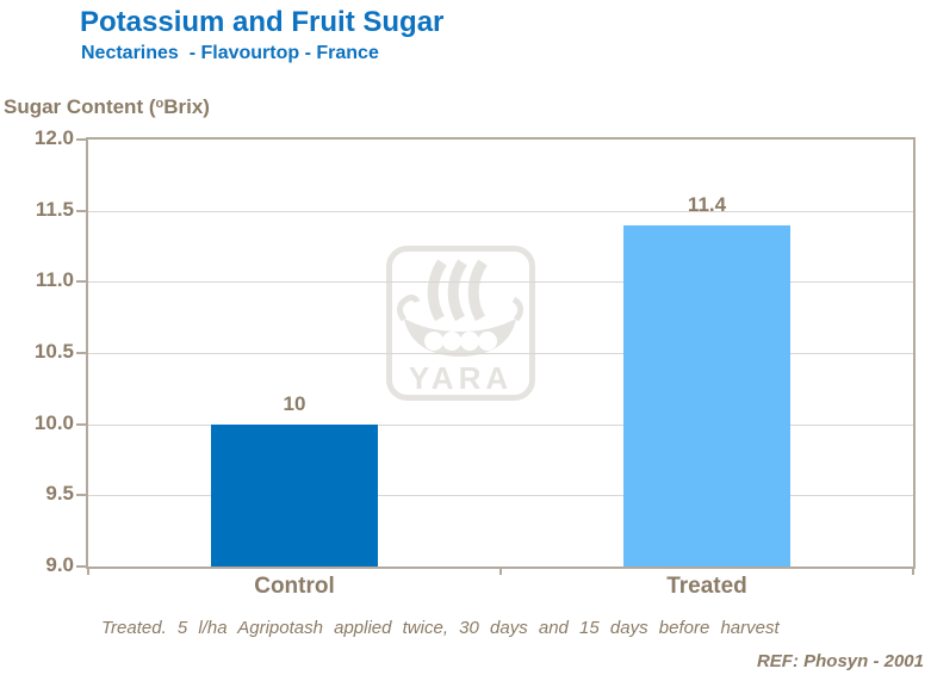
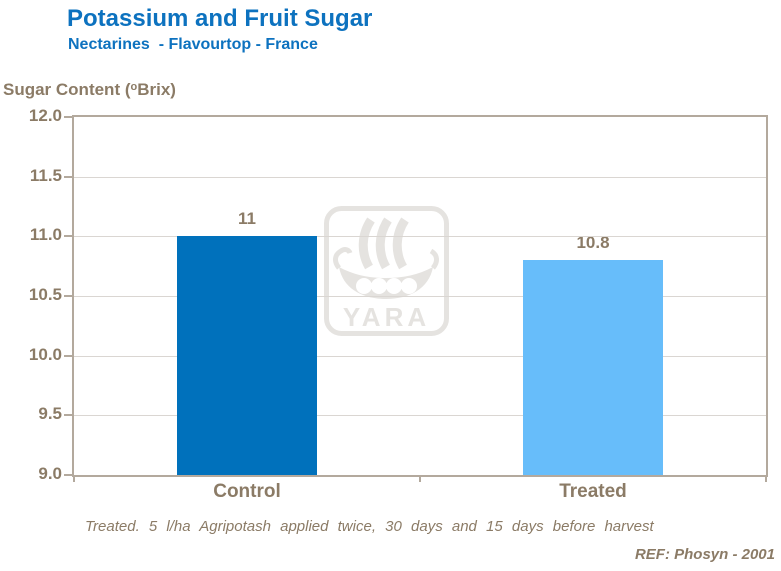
Control: 10 -> 11
Treated: 11.4 -> 10.8
